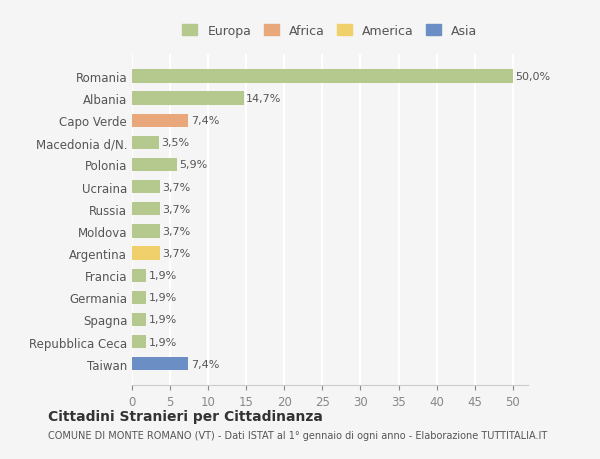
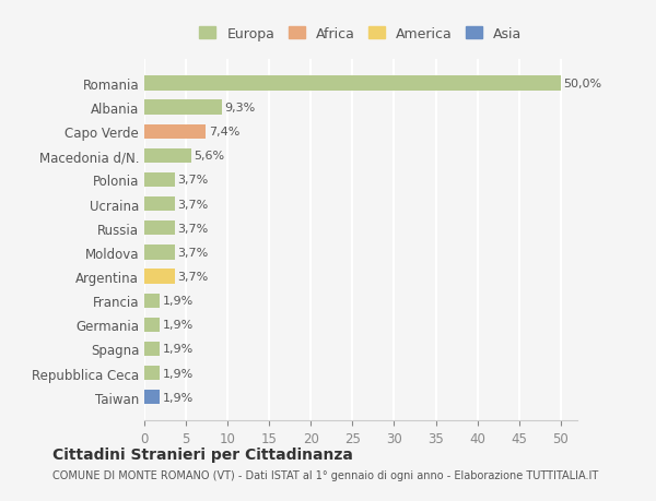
Albania: 14,7% -> 9,3%
Macedonia d/N.: 3,5% -> 5,6%
Polonia: 5,9% -> 3,7%
Taiwan: 7,4% -> 1,9%
